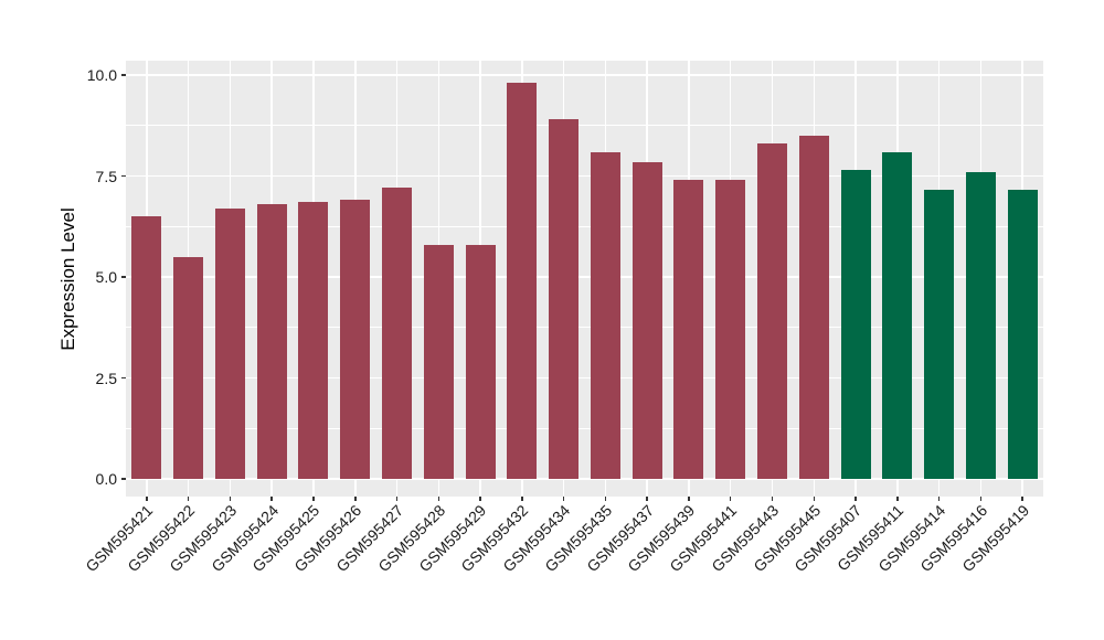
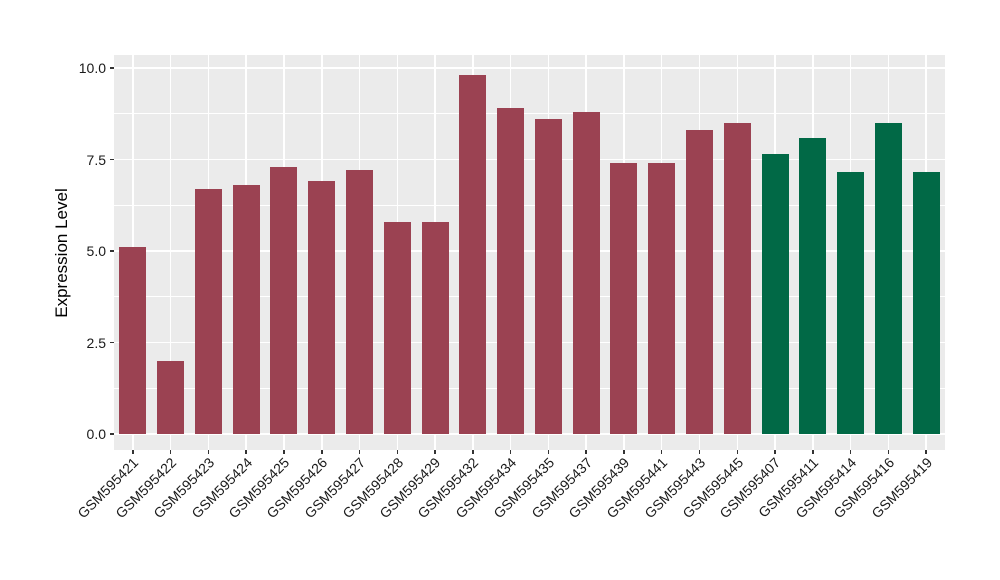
GSM595421: 6.5 -> 5.1
GSM595422: 5.5 -> 2.0
GSM595425: 6.8 -> 7.3
GSM595435: 8.1 -> 8.6
GSM595437: 7.8 -> 8.8
GSM595416: 7.6 -> 8.5
